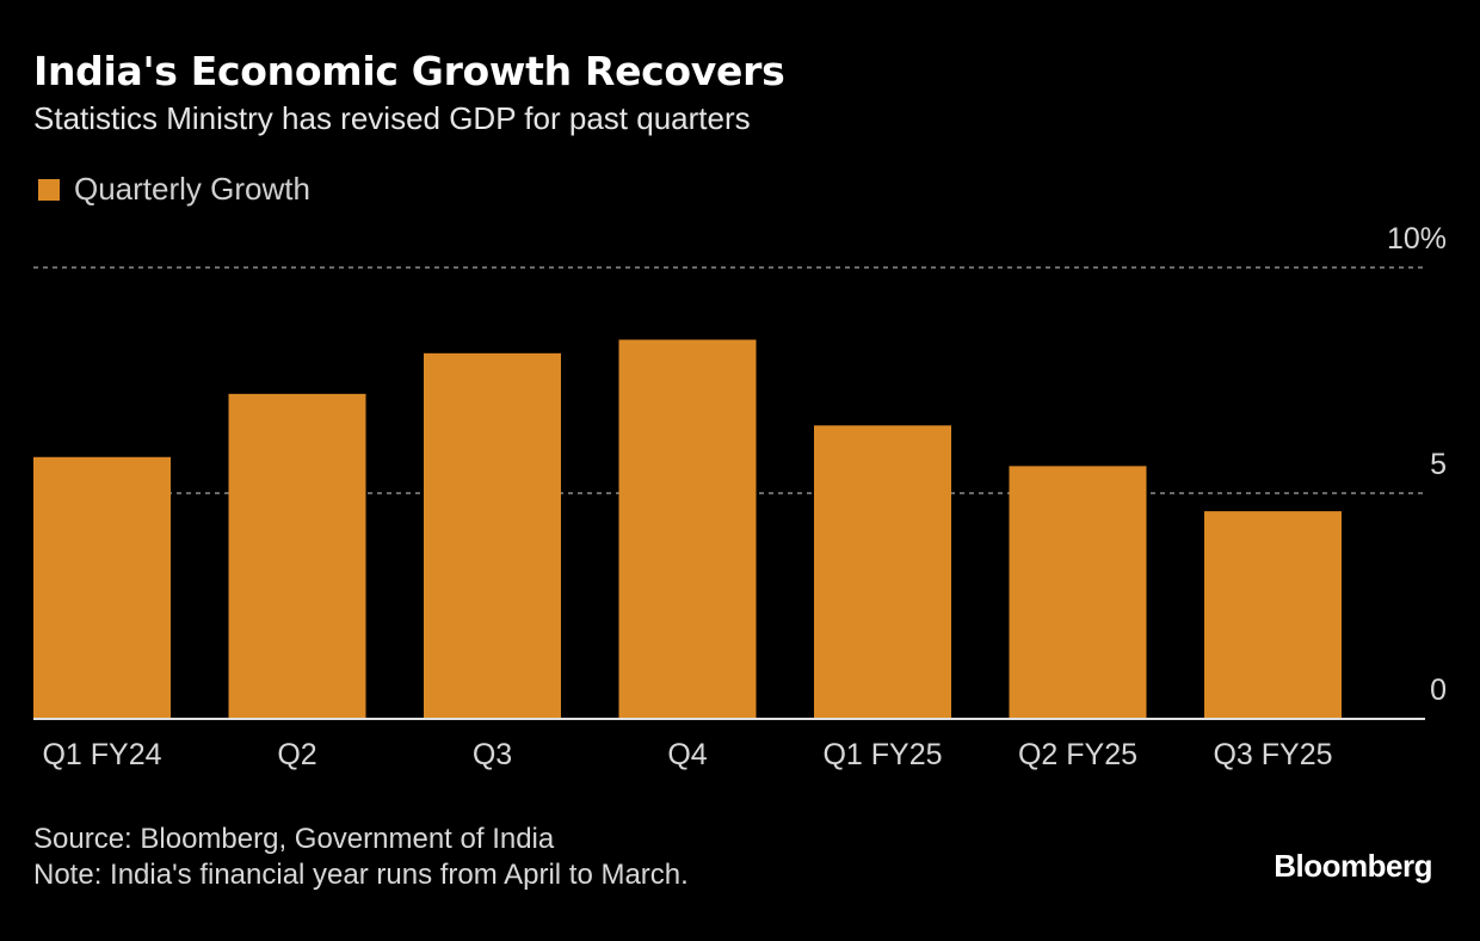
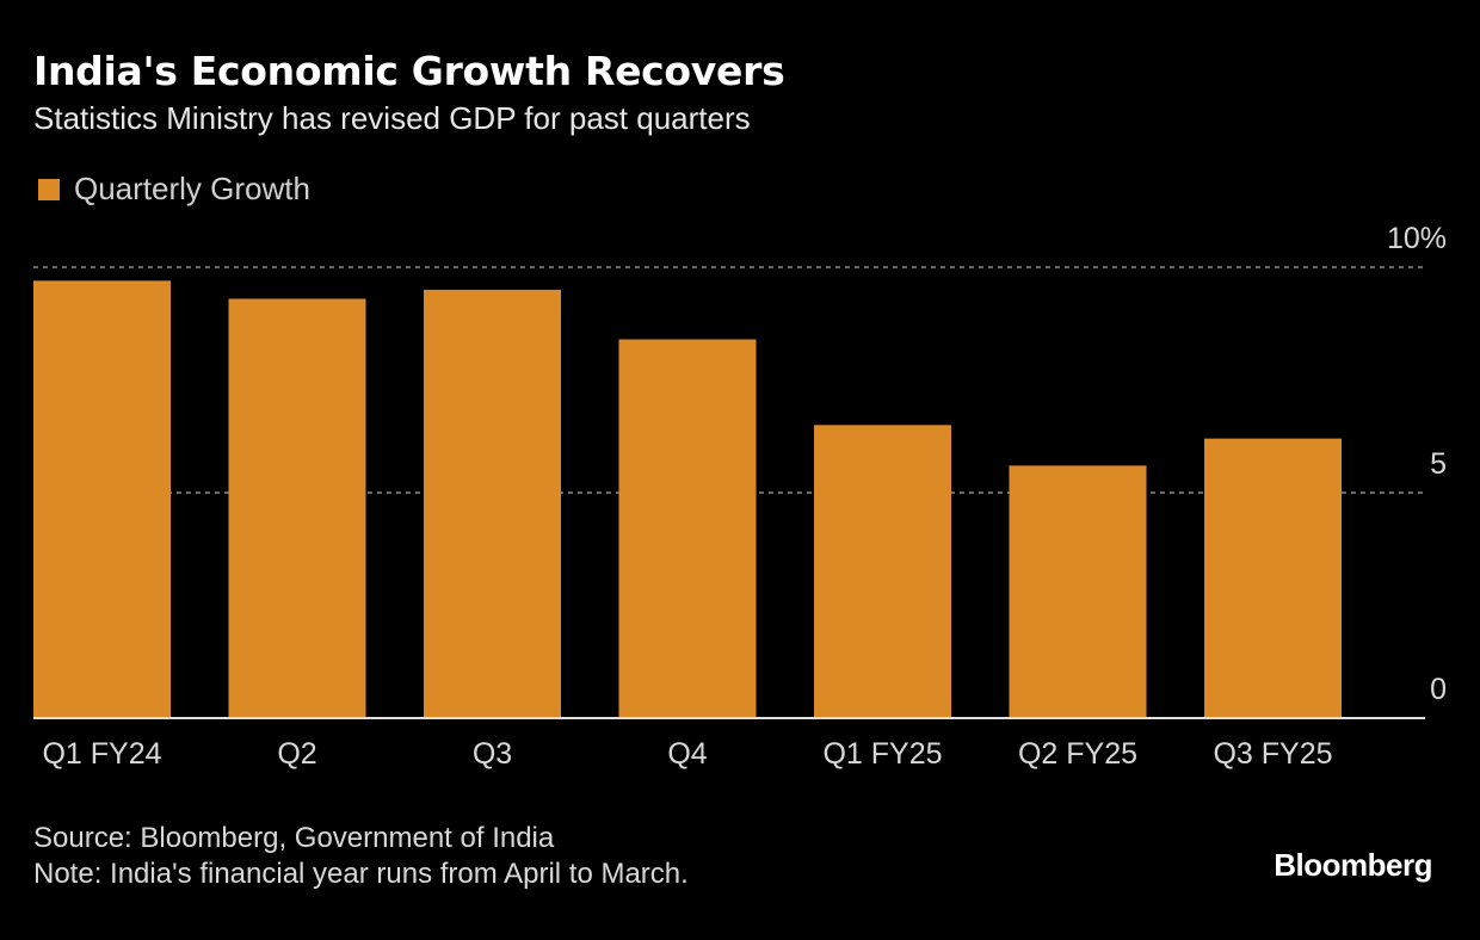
Q1 FY24: 5.8% -> 9.7%
Q2: 7.2% -> 9.3%
Q3: 8.1% -> 9.5%
Q3 FY25: 4.6% -> 6.2%
